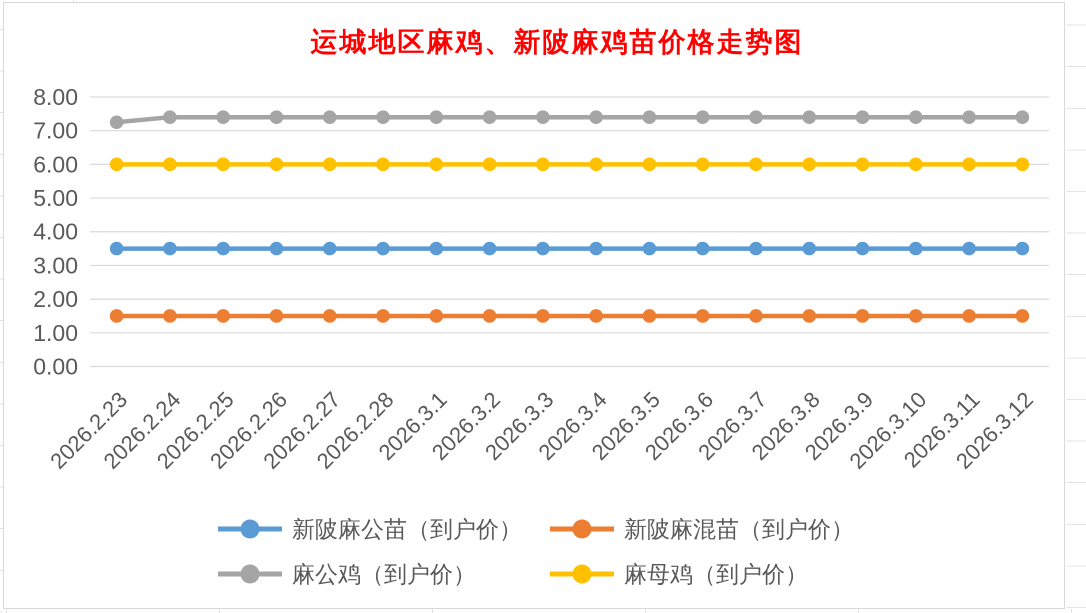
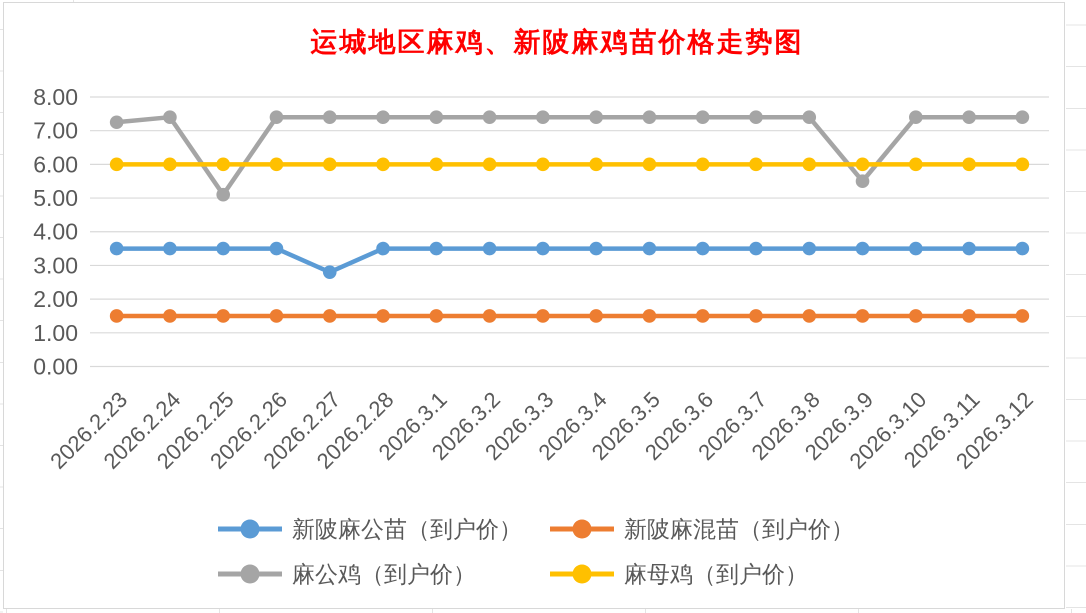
麻公鸡（到户价）/2026.2.25: 7.4 -> 5.1
新陂麻公苗（到户价）/2026.2.27: 3.5 -> 2.8
麻公鸡（到户价）/2026.3.9: 7.4 -> 5.5
